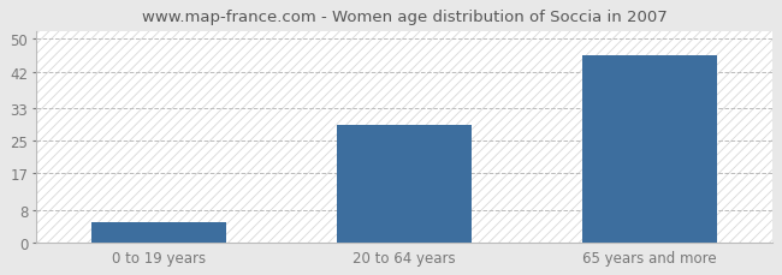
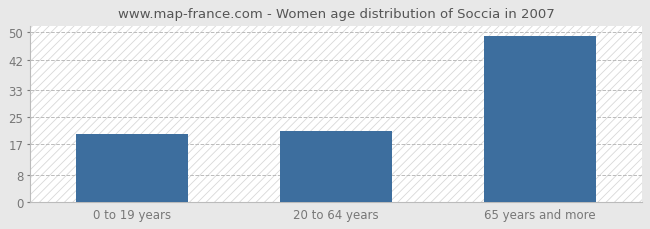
0 to 19 years: 5 -> 20
20 to 64 years: 29 -> 21
65 years and more: 46 -> 49
